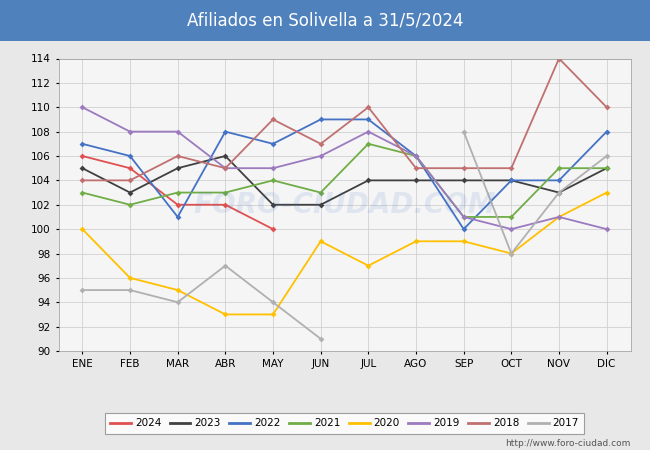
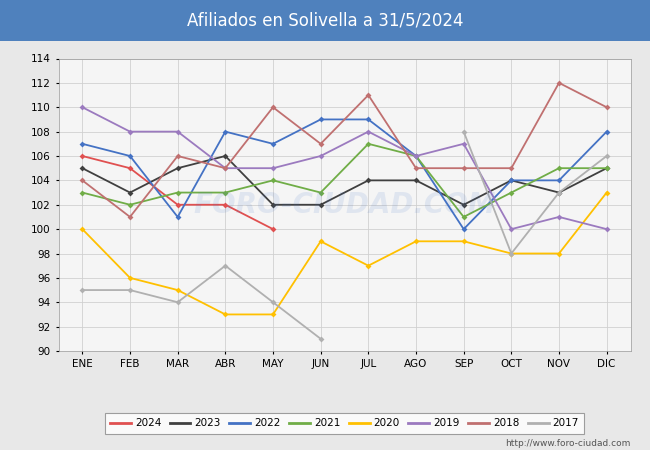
2018/FEB: 104 -> 101
2018/MAY: 109 -> 110
2018/JUL: 110 -> 111
2023/SEP: 104 -> 102
2019/SEP: 101 -> 107
2021/OCT: 101 -> 103
2020/NOV: 101 -> 98
2018/NOV: 114 -> 112
